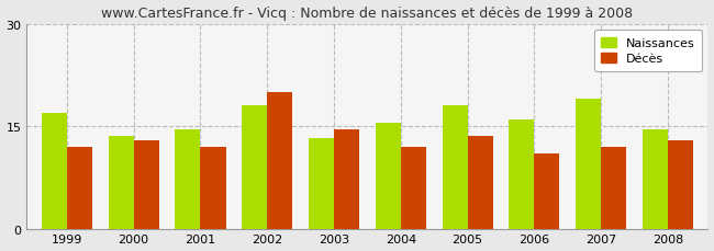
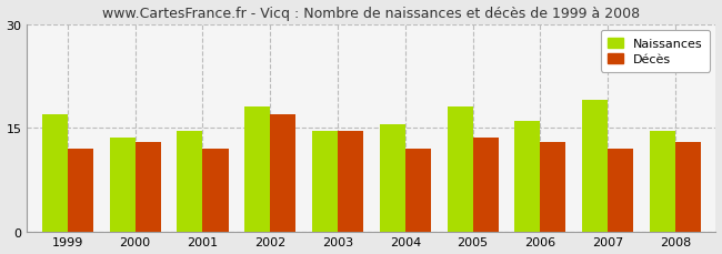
Décès/2002: 20.0 -> 17.0
Naissances/2003: 13.2 -> 14.5
Décès/2006: 11.0 -> 13.0
